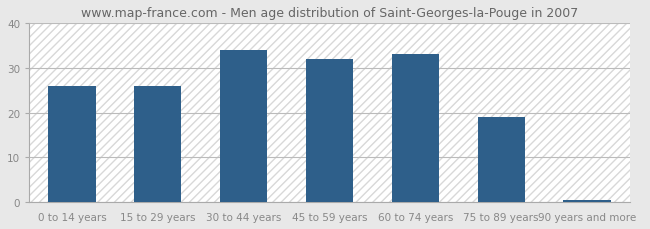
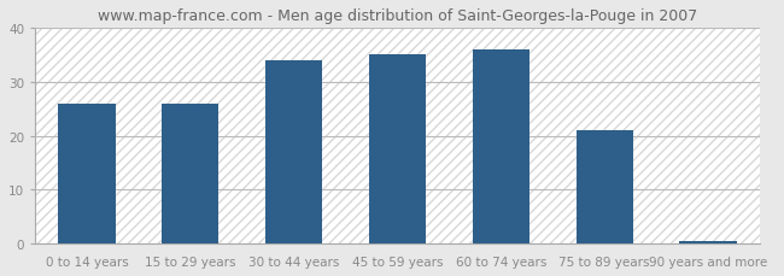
45 to 59 years: 32.0 -> 35.0
60 to 74 years: 33.0 -> 36.0
75 to 89 years: 19.0 -> 21.0
